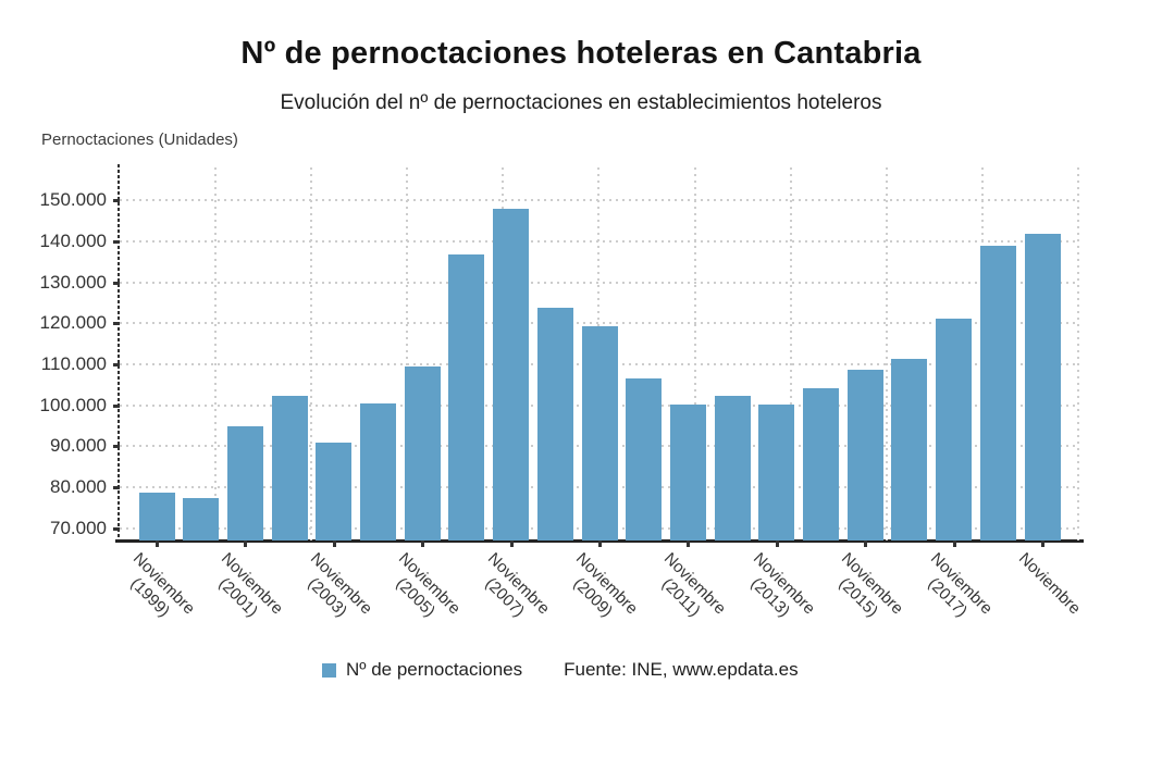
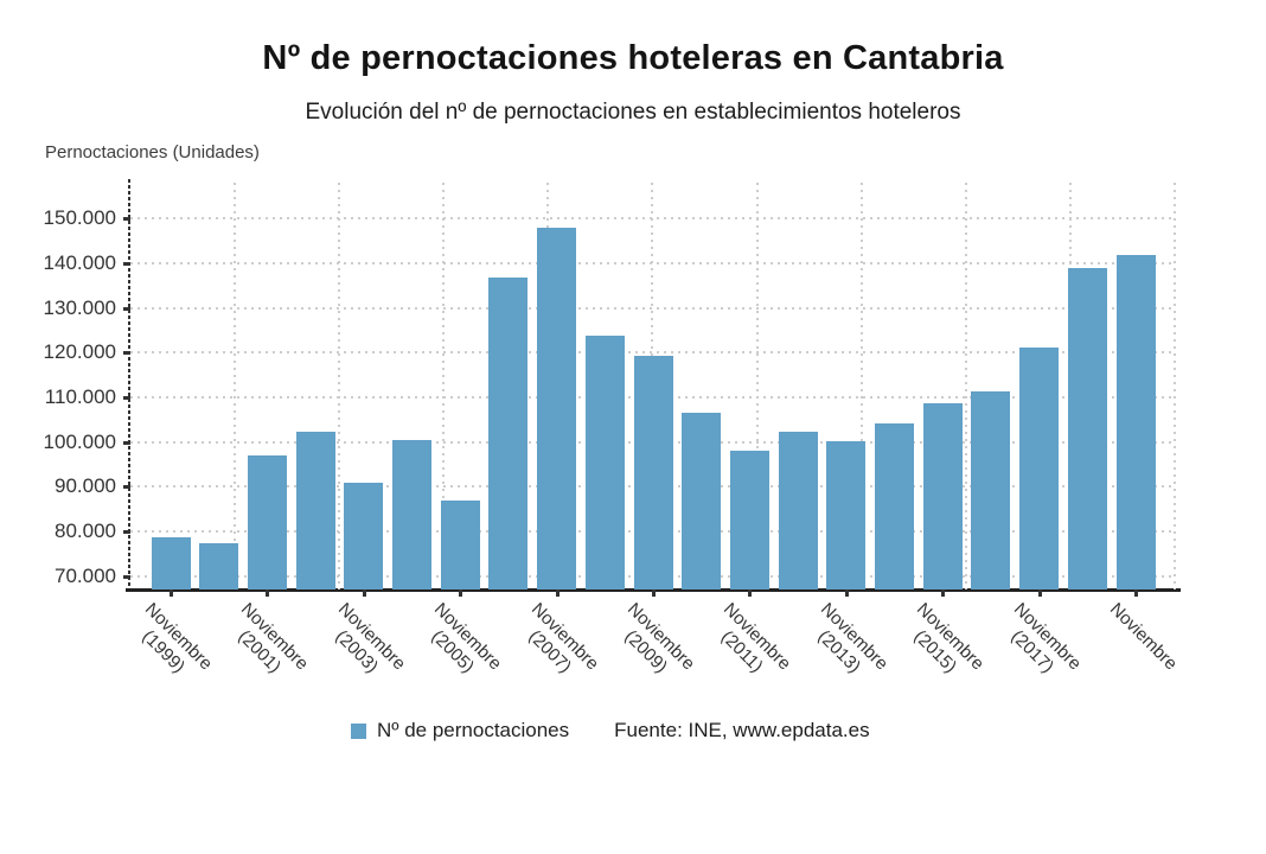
Noviembre (2001): 95000 -> 97000
Noviembre (2005): 109000 -> 87000
Noviembre (2011): 100000 -> 98000
